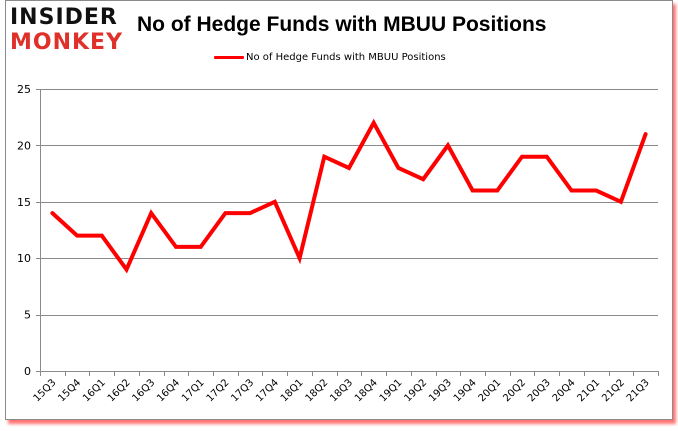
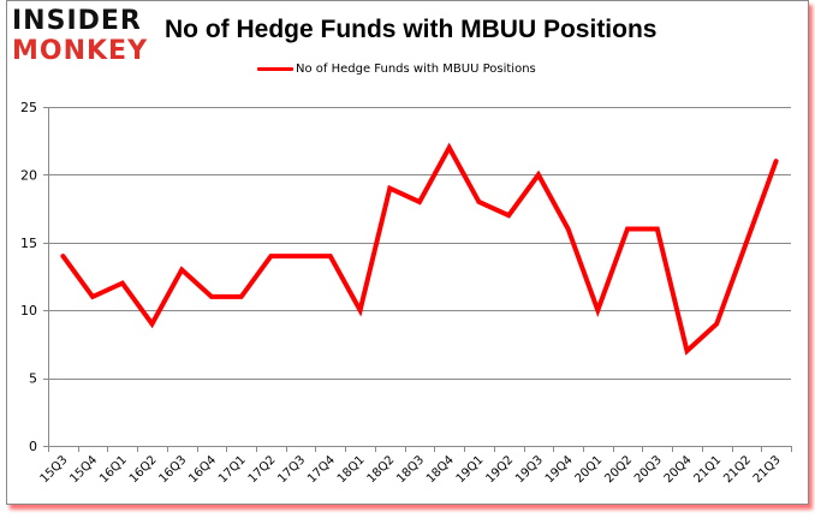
15Q4: 12 -> 11
16Q3: 14 -> 13
17Q4: 15 -> 14
20Q1: 16 -> 10
20Q2: 19 -> 16
20Q3: 19 -> 16
20Q4: 16 -> 7
21Q1: 16 -> 9
